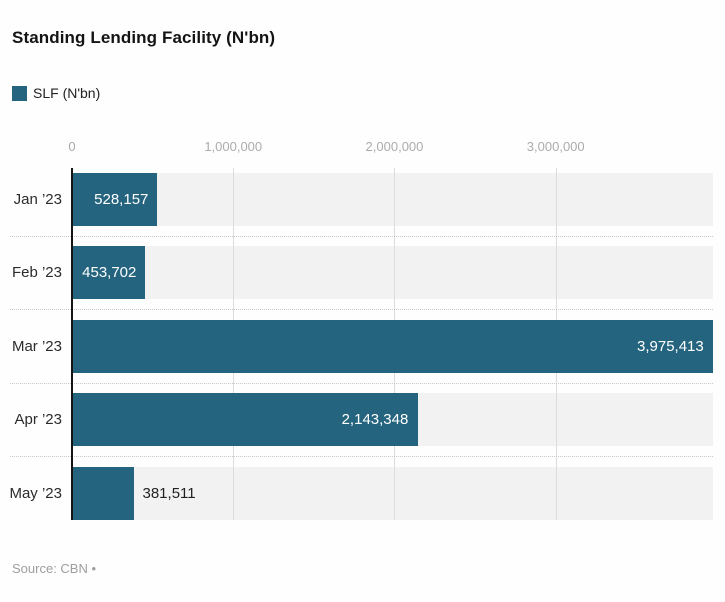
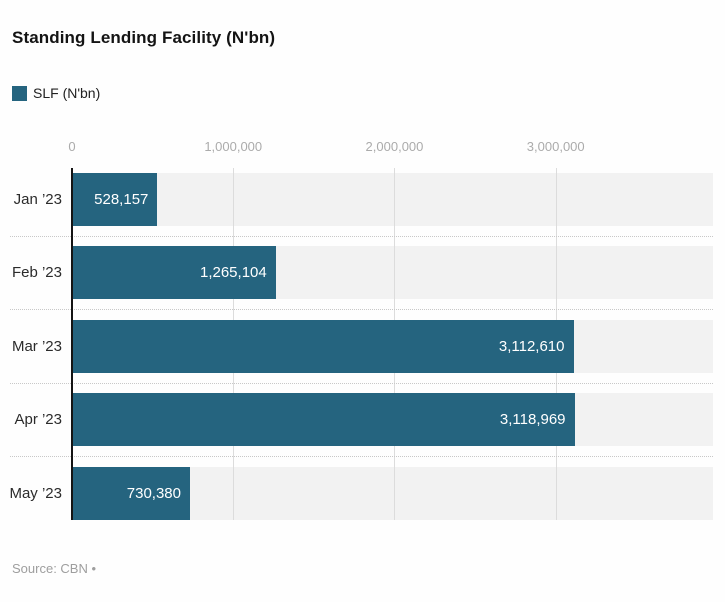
Feb ’23: 453,702 -> 1,265,104
Mar ’23: 3,975,413 -> 3,112,610
Apr ’23: 2,143,348 -> 3,118,969
May ’23: 381,511 -> 730,380
